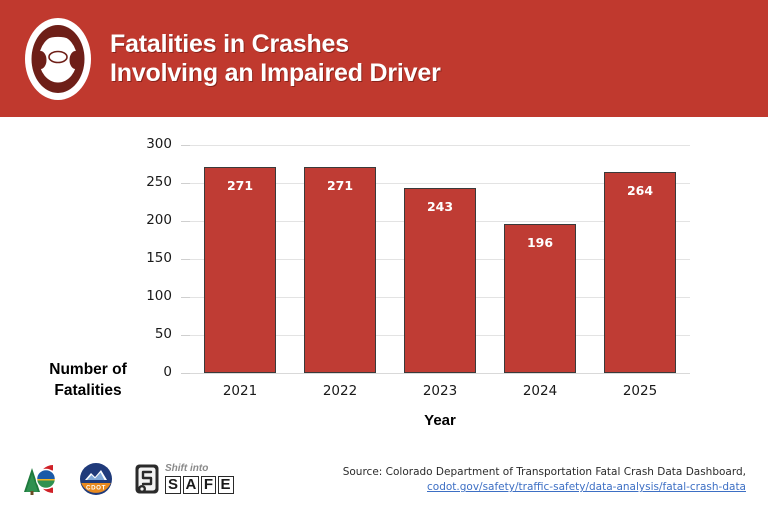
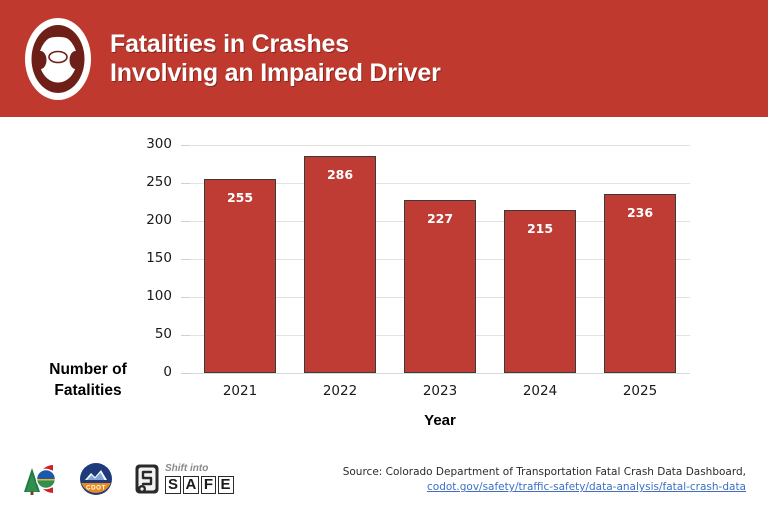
2021: 271 -> 255
2022: 271 -> 286
2023: 243 -> 227
2024: 196 -> 215
2025: 264 -> 236
